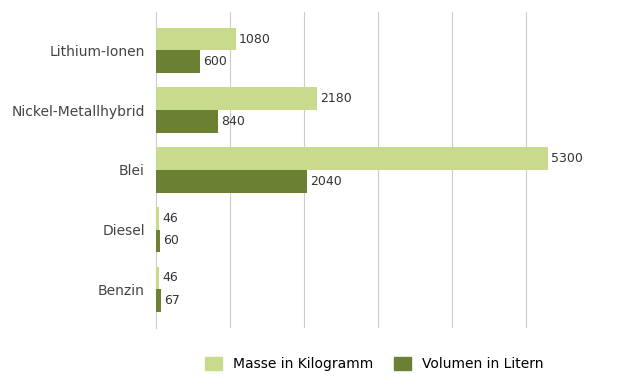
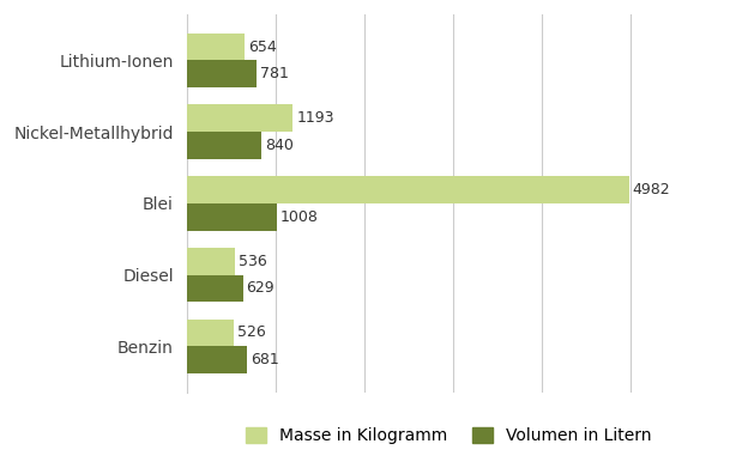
Masse in Kilogramm/Lithium-Ionen: 1080 -> 654
Volumen in Litern/Lithium-Ionen: 600 -> 781
Masse in Kilogramm/Nickel-Metallhybrid: 2180 -> 1193
Masse in Kilogramm/Blei: 5300 -> 4982
Volumen in Litern/Blei: 2040 -> 1008
Masse in Kilogramm/Diesel: 46 -> 536
Volumen in Litern/Diesel: 60 -> 629
Masse in Kilogramm/Benzin: 46 -> 526
Volumen in Litern/Benzin: 67 -> 681
